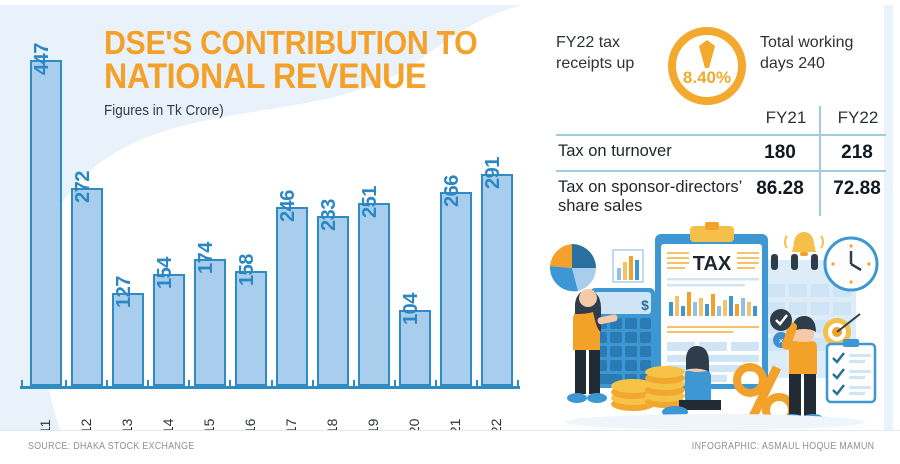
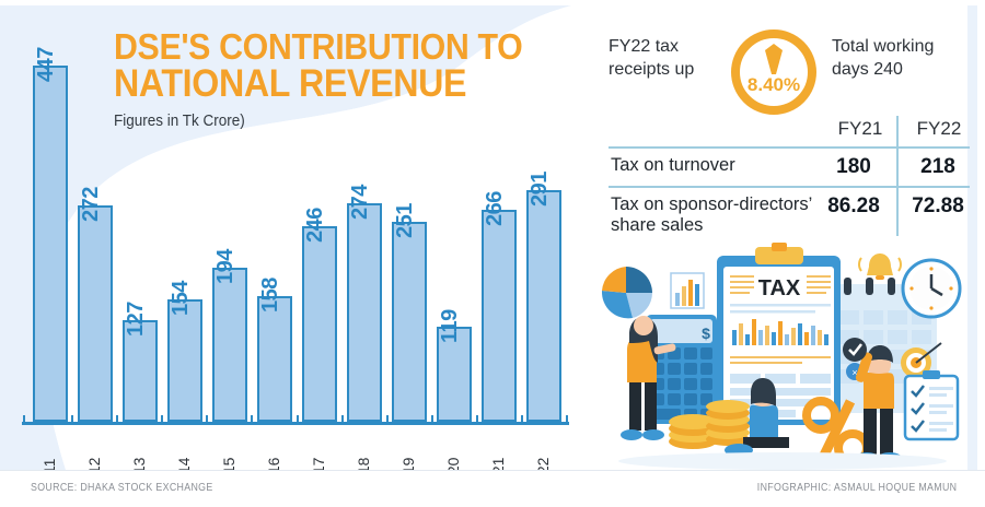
FY15: 174 -> 194
FY18: 233 -> 274
FY20: 104 -> 119
